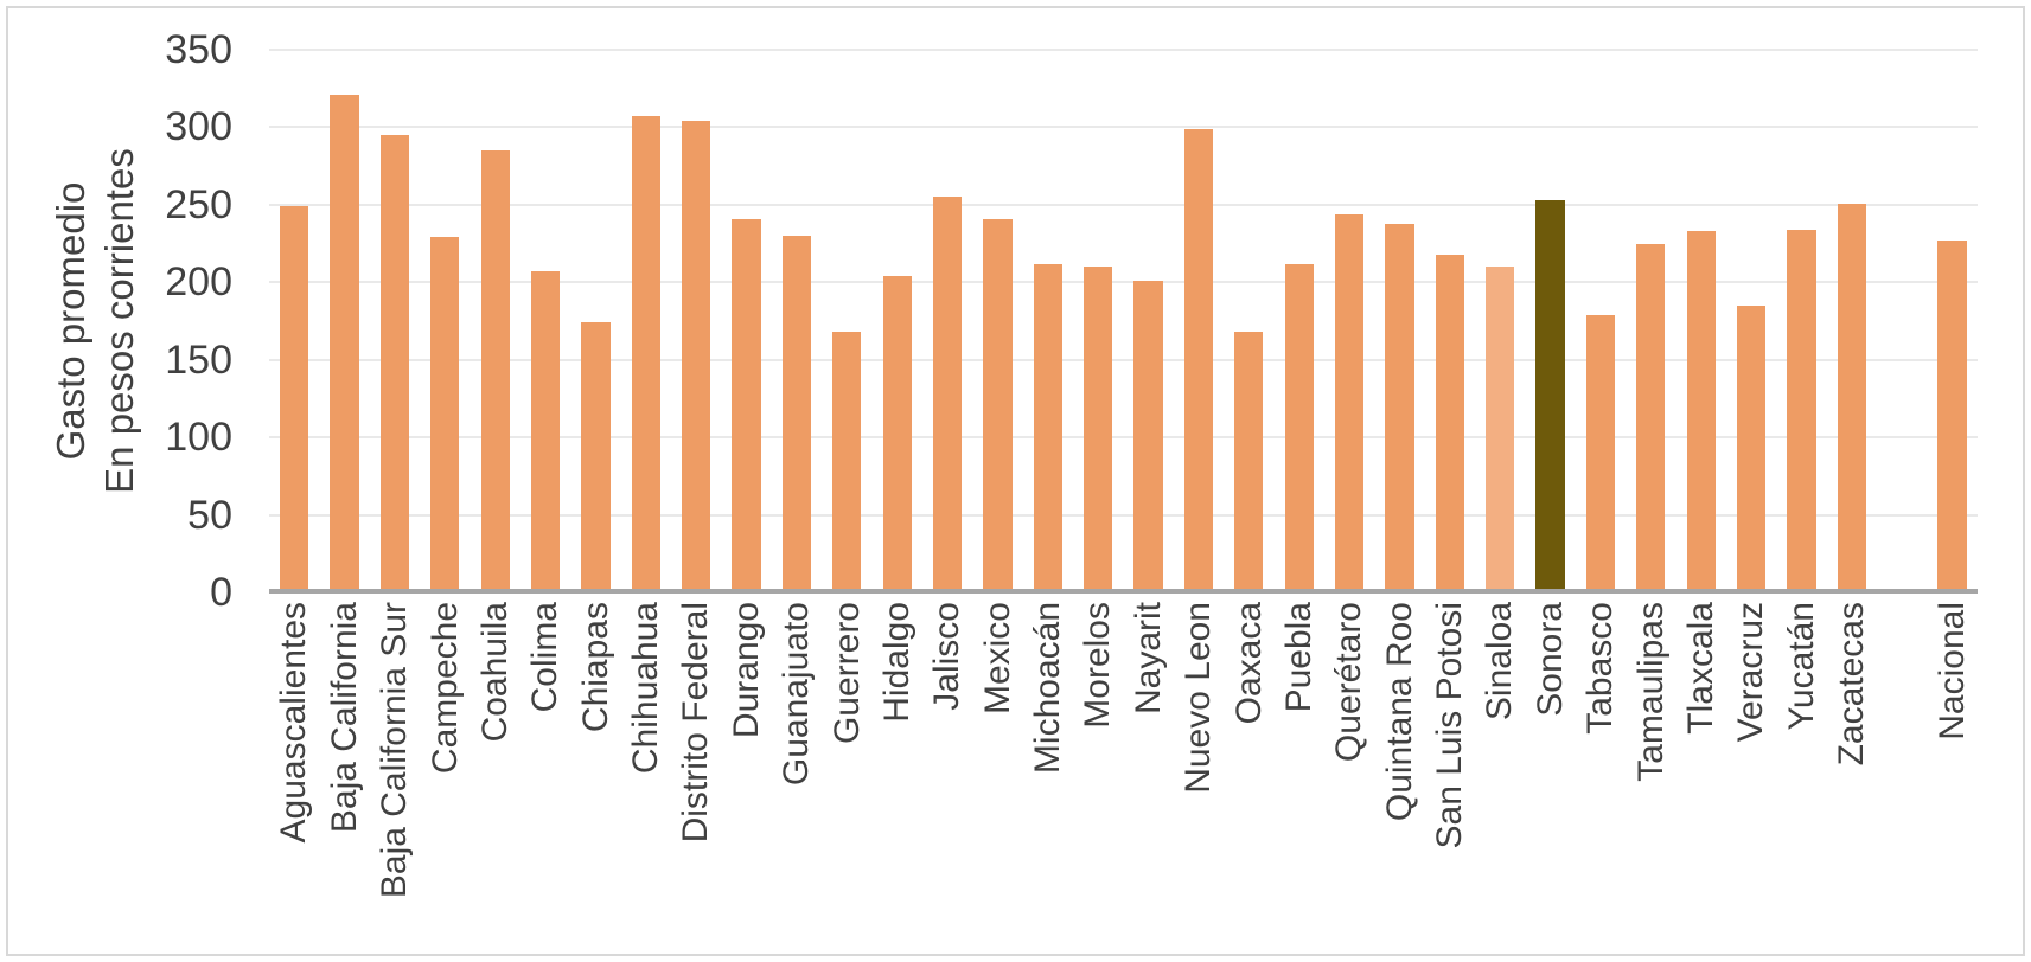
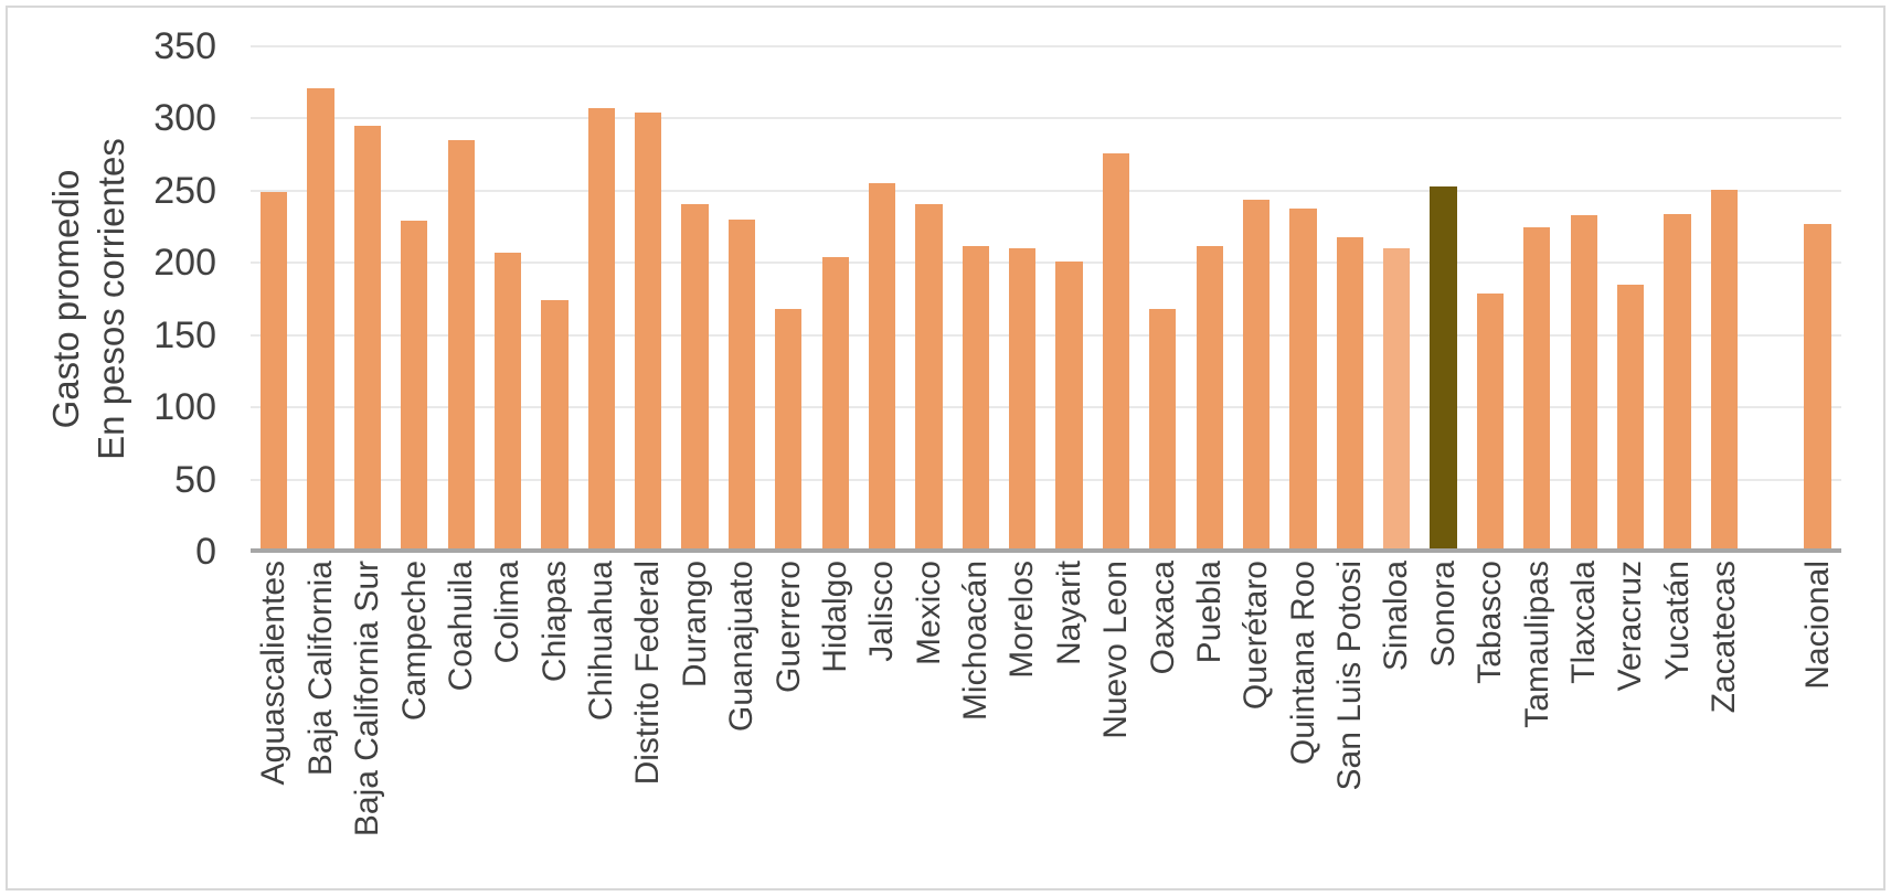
Nuevo Leon: 299 -> 276
